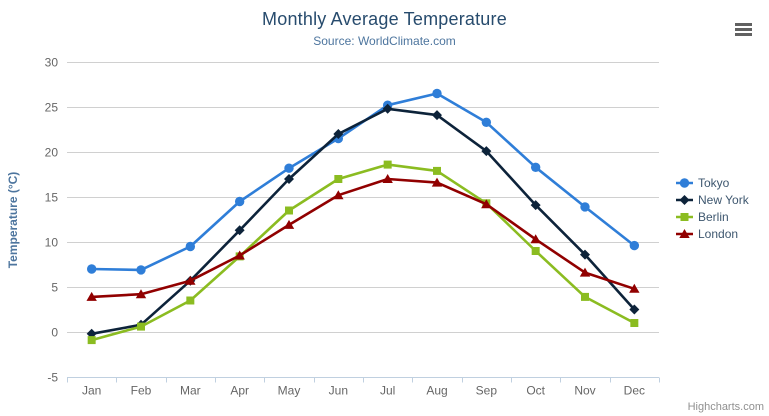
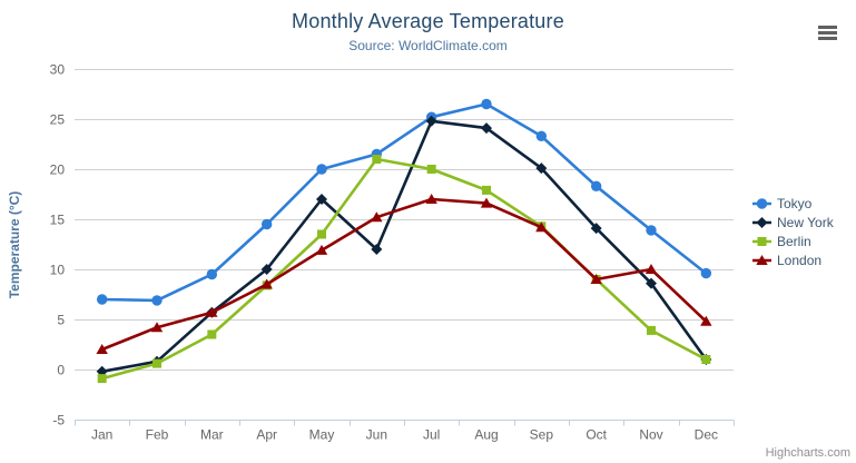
London/Jan: 4 -> 2
New York/Apr: 11 -> 10
Tokyo/May: 18 -> 20
New York/Jun: 22 -> 12
Berlin/Jun: 17 -> 21
Berlin/Jul: 19 -> 20
London/Oct: 10 -> 9
London/Nov: 7 -> 10
New York/Dec: 2 -> 1
